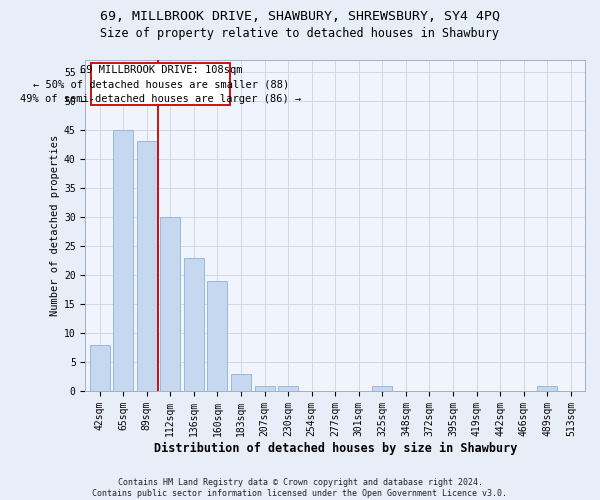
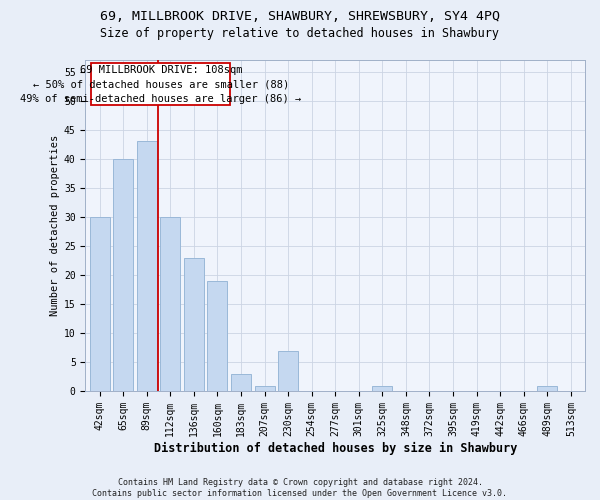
42sqm: 8 -> 30
65sqm: 45 -> 40
230sqm: 1 -> 7
